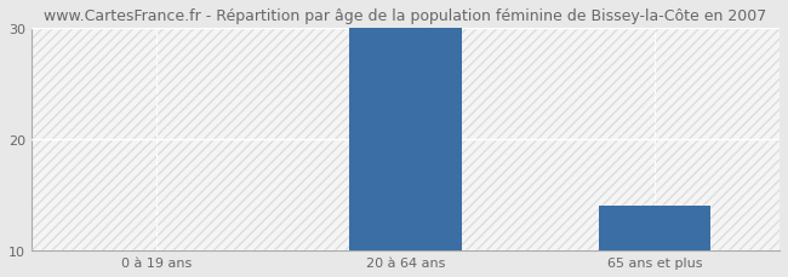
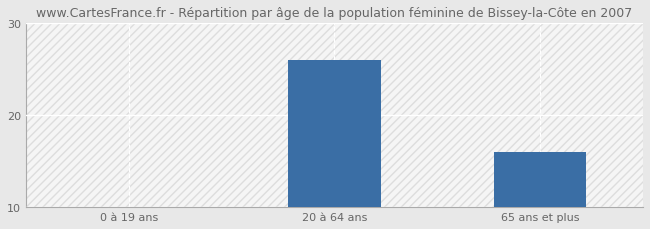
20 à 64 ans: 30 -> 26
65 ans et plus: 14 -> 16
